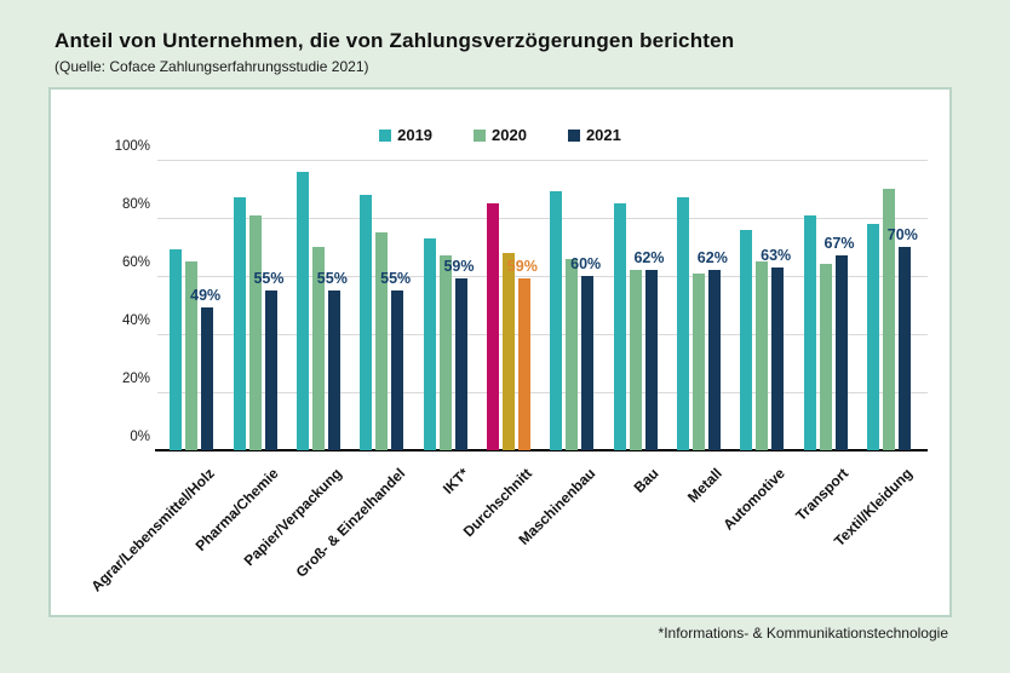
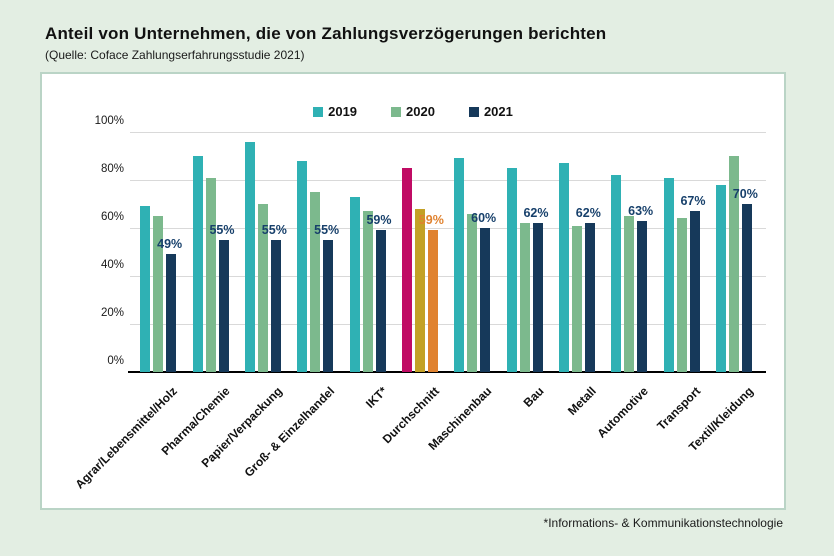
2019/Pharma/Chemie: 87% -> 90%
2019/Automotive: 76% -> 82%
